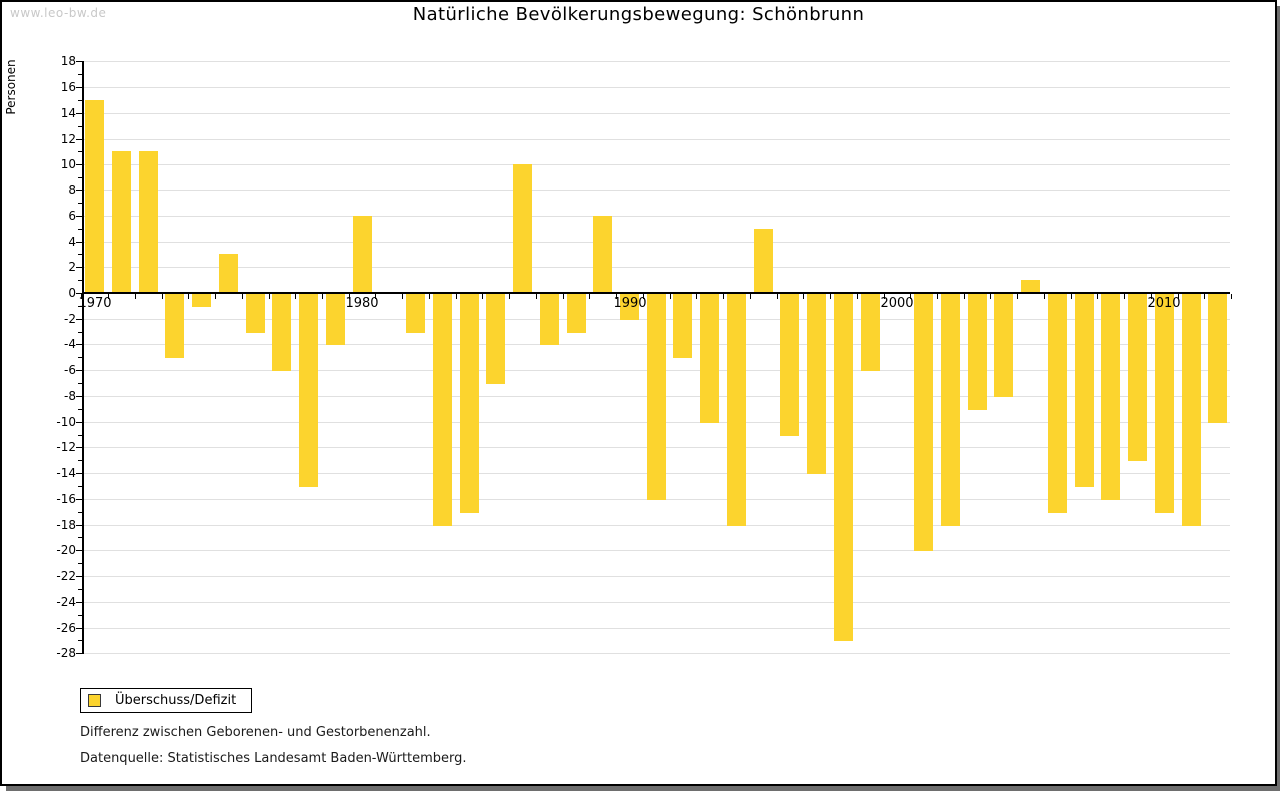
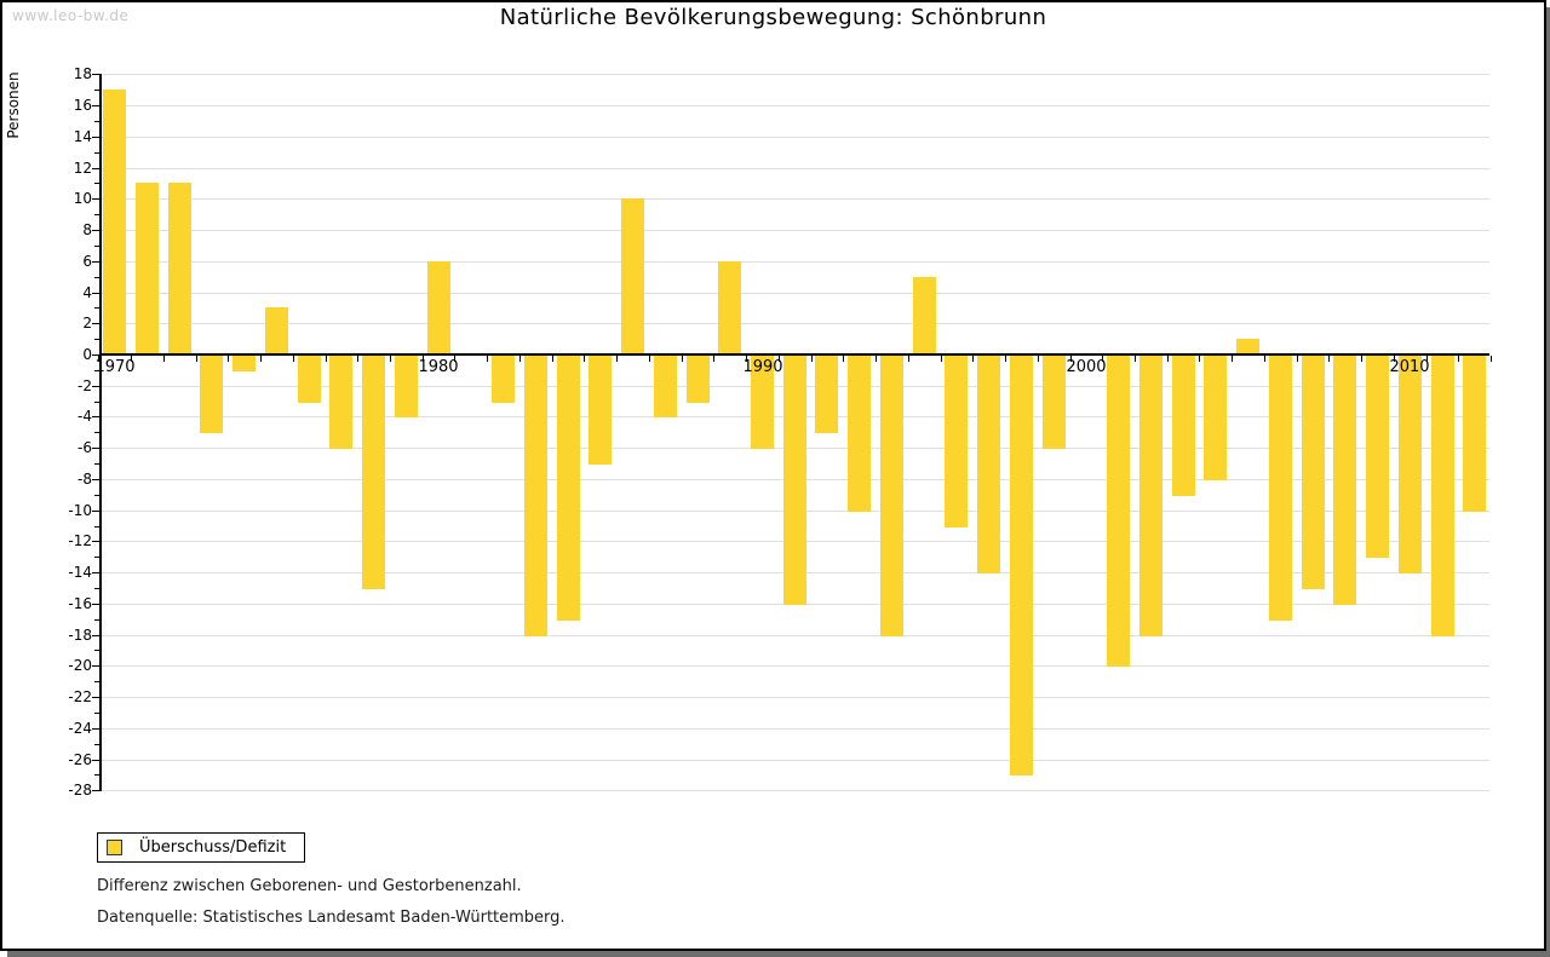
1970: 15 -> 17
1990: -2 -> -6
2010: -17 -> -14
